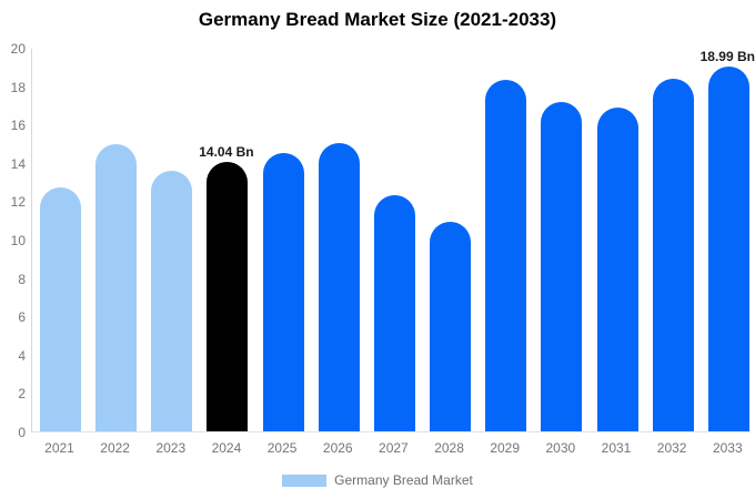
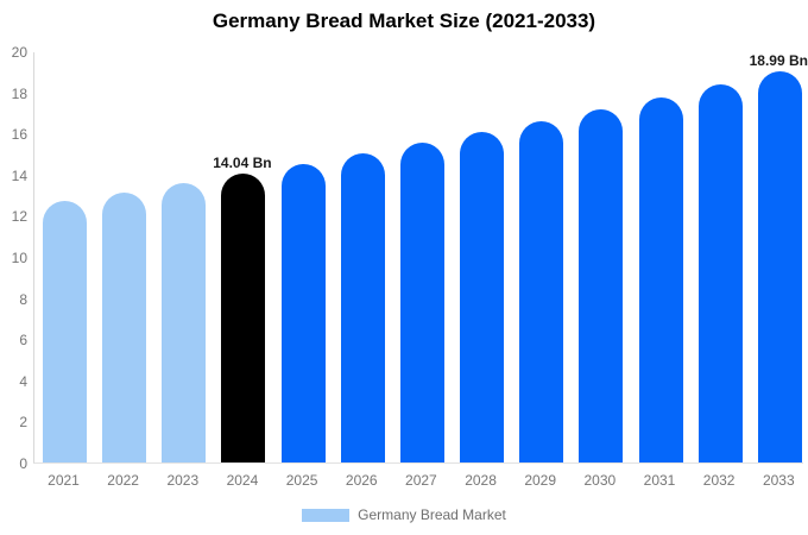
2022: 15.0 -> 13.1
2027: 12.3 -> 15.5
2028: 10.9 -> 16.1
2029: 18.3 -> 16.6
2031: 16.9 -> 17.8
